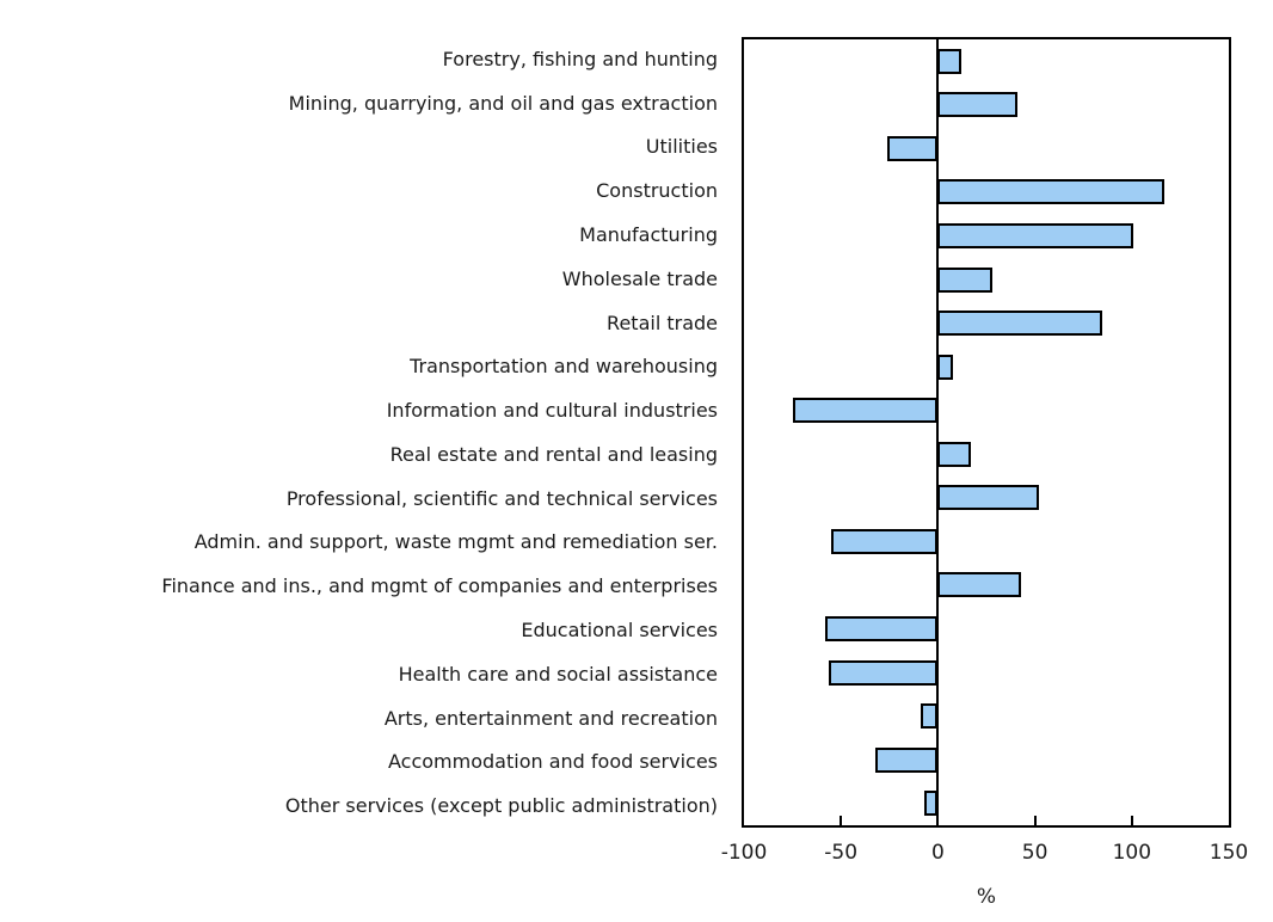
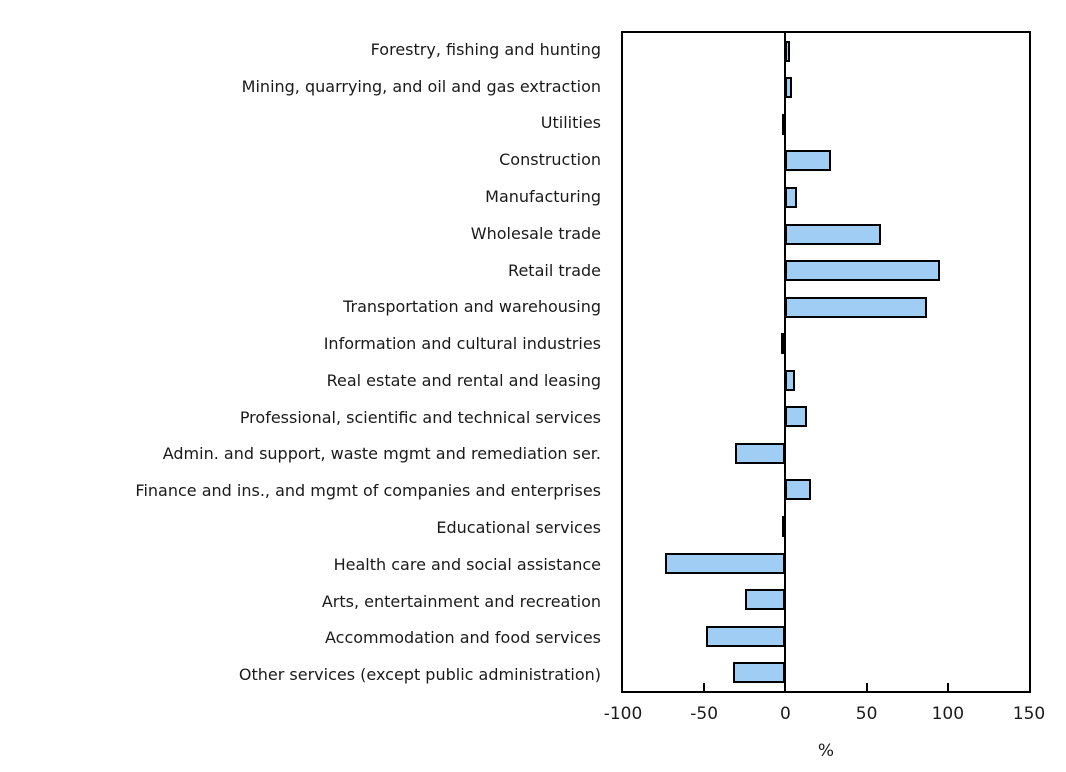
Forestry, fishing and hunting: 12 -> 3
Mining, quarrying, and oil and gas extraction: 41 -> 4
Utilities: -26 -> -2
Construction: 117 -> 28
Manufacturing: 101 -> 7
Wholesale trade: 28 -> 59
Retail trade: 85 -> 95
Transportation and warehousing: 8 -> 87
Information and cultural industries: -75 -> -3
Real estate and rental and leasing: 17 -> 6
Professional, scientific and technical services: 52 -> 13
Admin. and support, waste mgmt and remediation ser.: -55 -> -31
Finance and ins., and mgmt of companies and enterprises: 43 -> 16
Educational services: -58 -> -1
Health care and social assistance: -56 -> -74
Arts, entertainment and recreation: -9 -> -25
Accommodation and food services: -32 -> -49
Other services (except public administration): -7 -> -32
